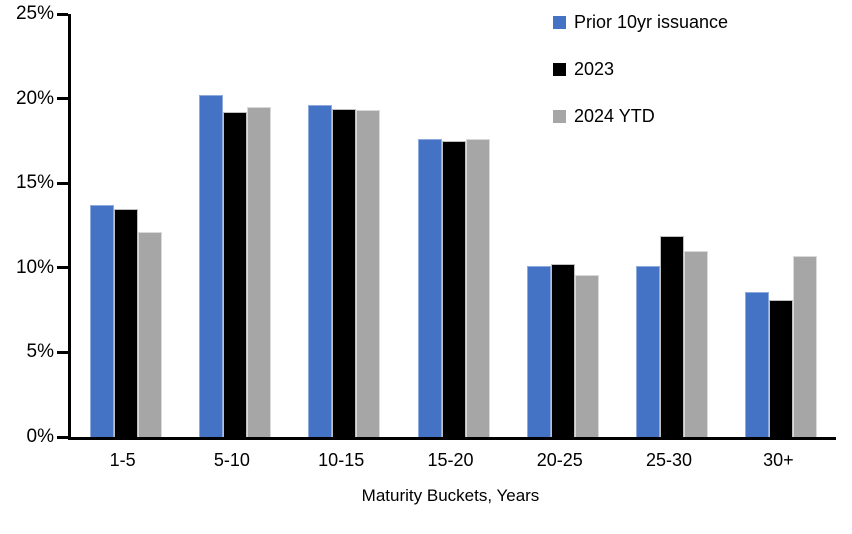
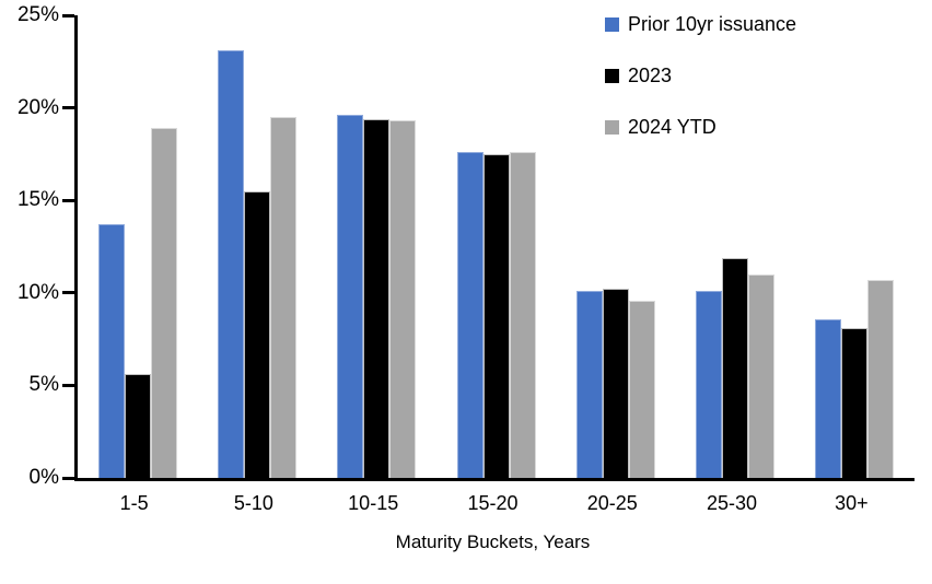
2023/1-5: 13.5% -> 5.6%
2024 YTD/1-5: 12.1% -> 18.9%
Prior 10yr issuance/5-10: 20.2% -> 23.1%
2023/5-10: 19.2% -> 15.5%
